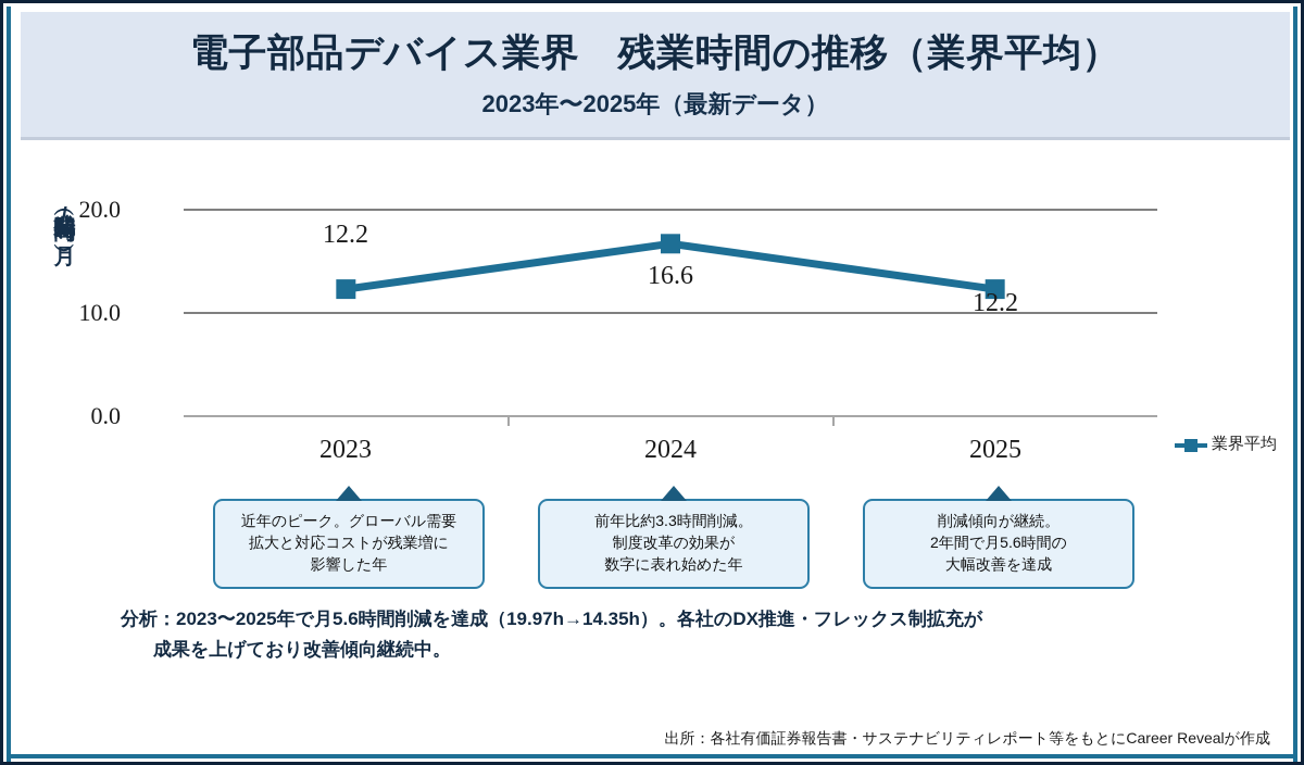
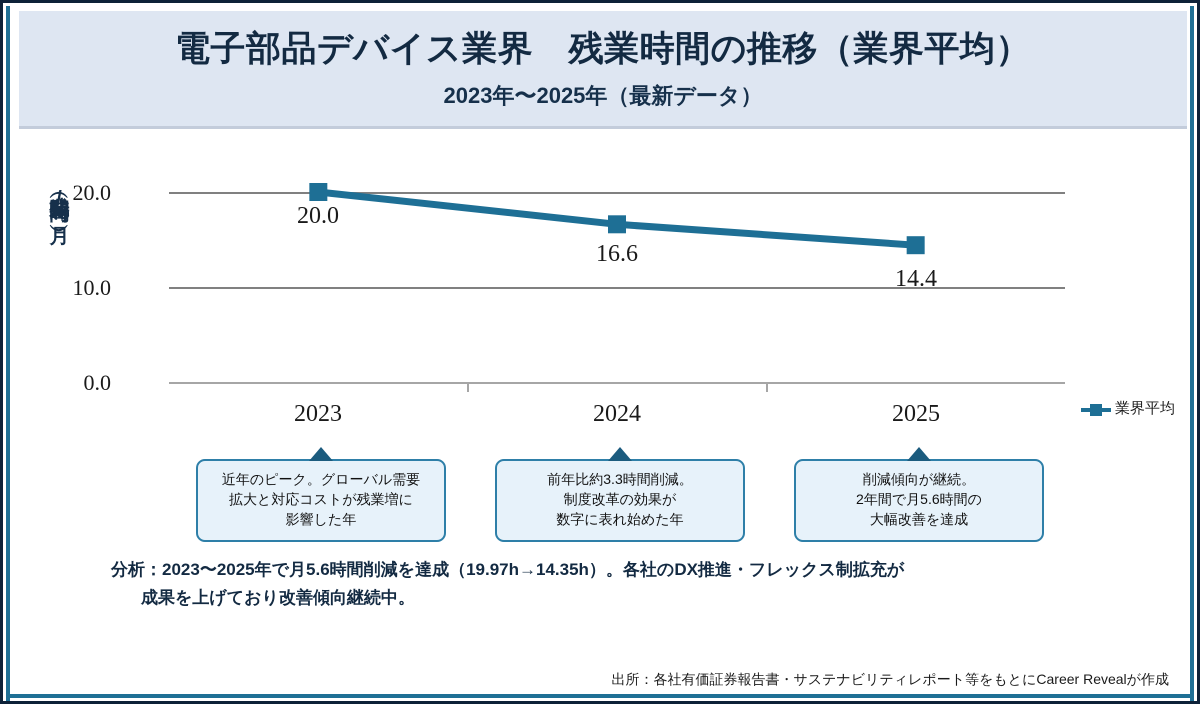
2023: 12.2 -> 20.0
2025: 12.2 -> 14.4
